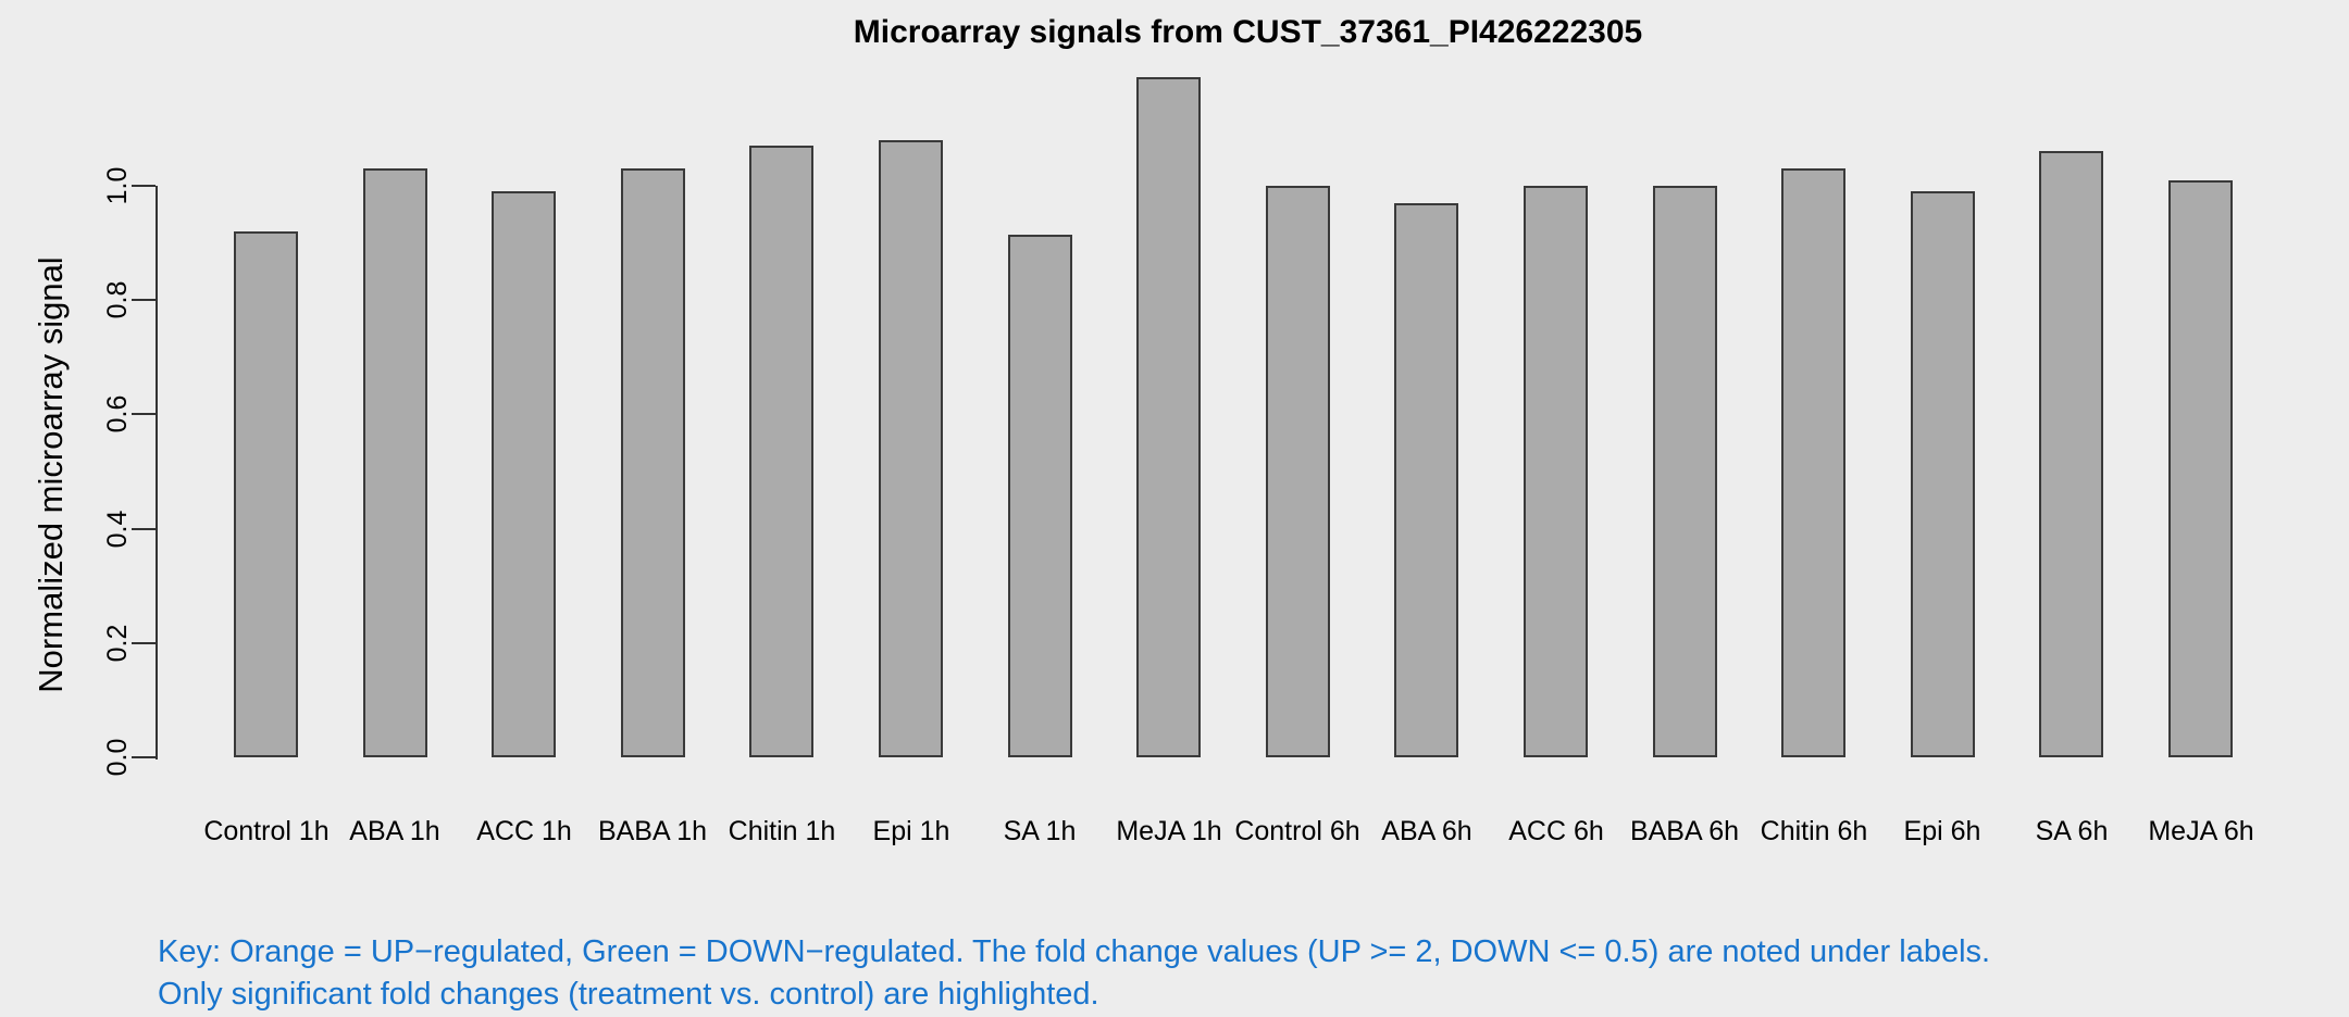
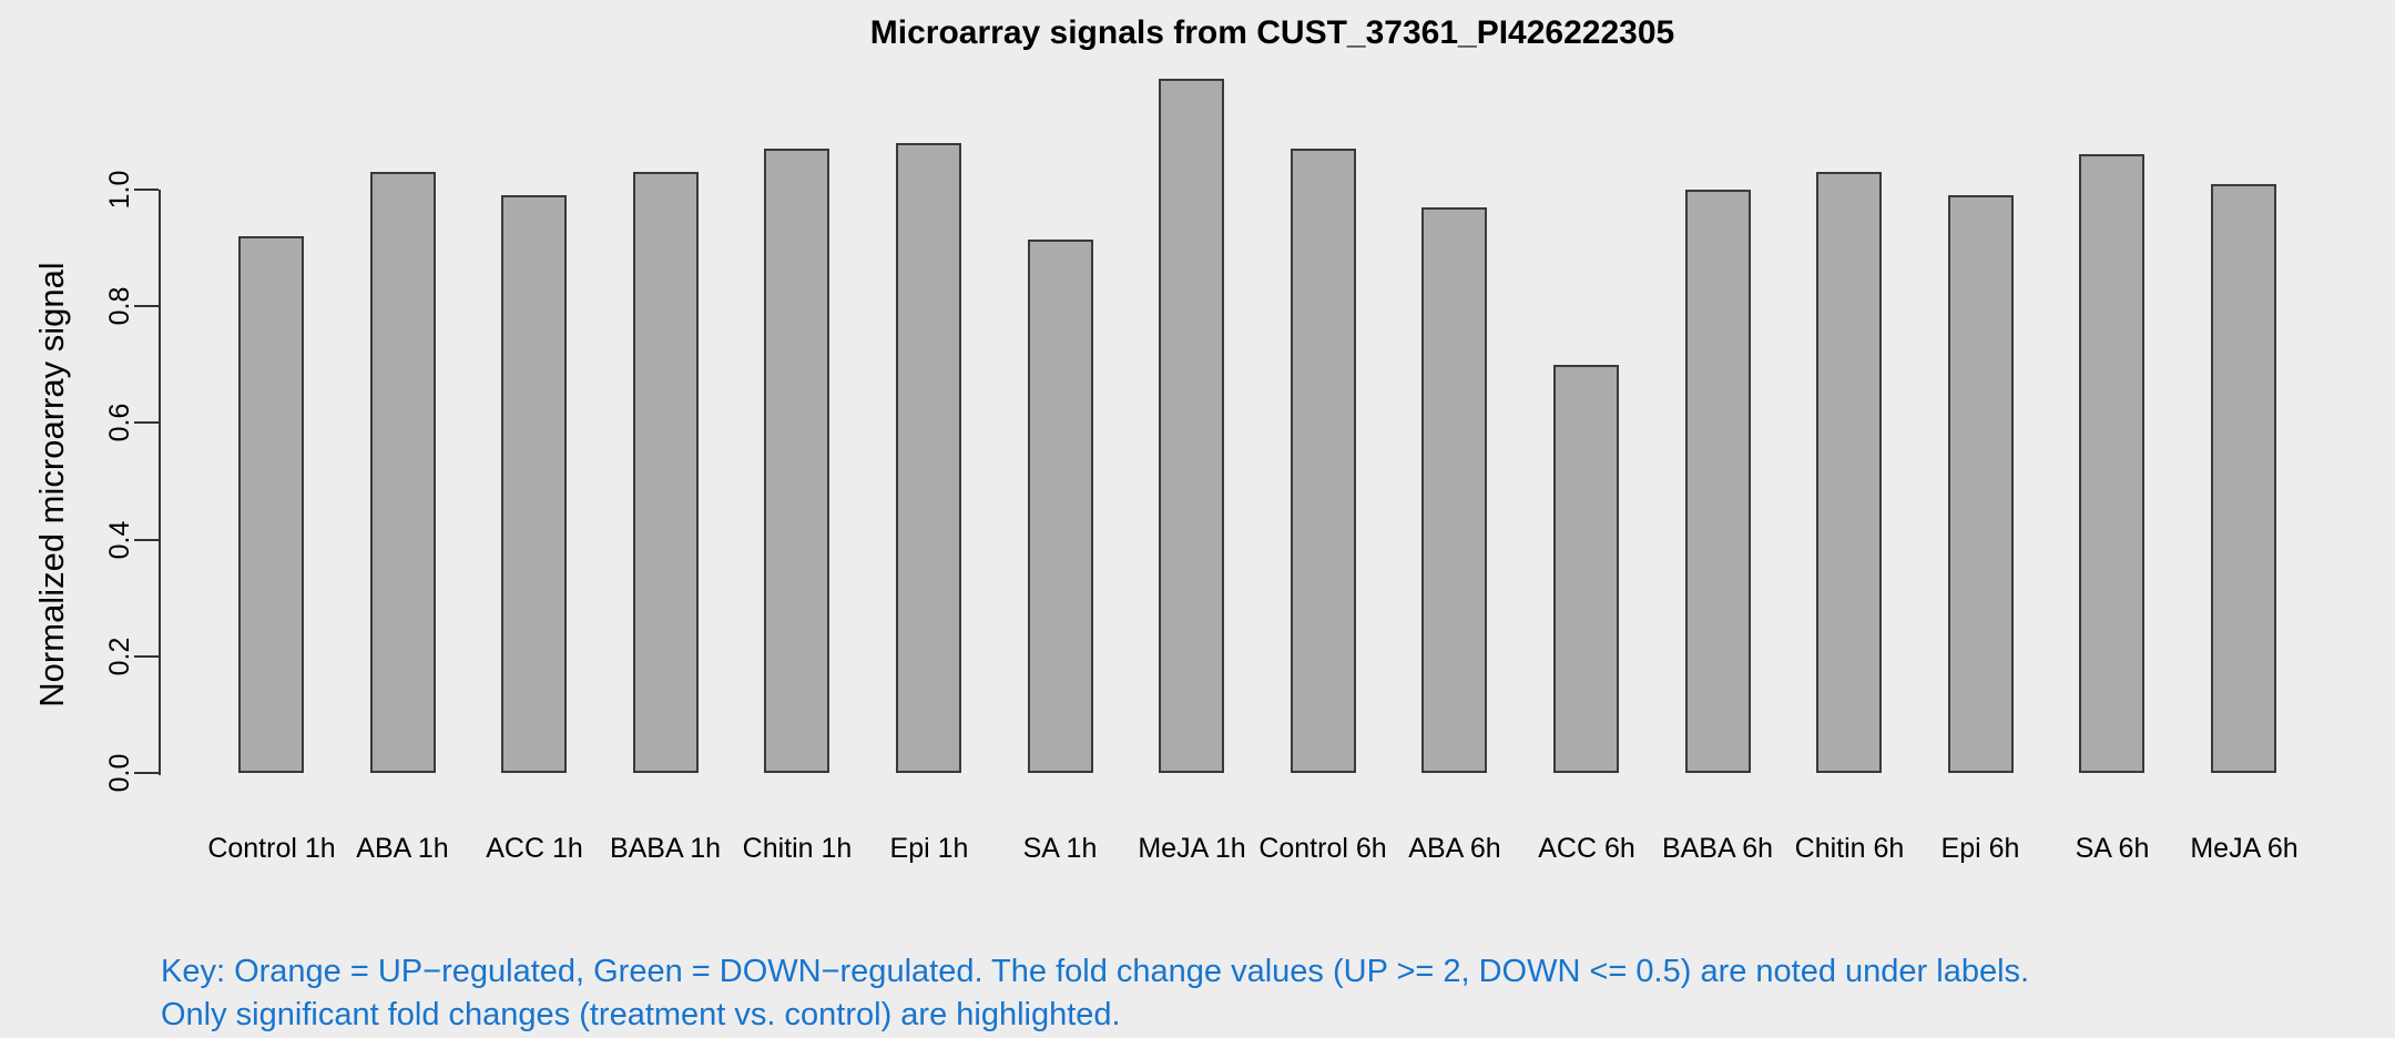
Control 6h: 1.00 -> 1.07
ACC 6h: 1.00 -> 0.70
